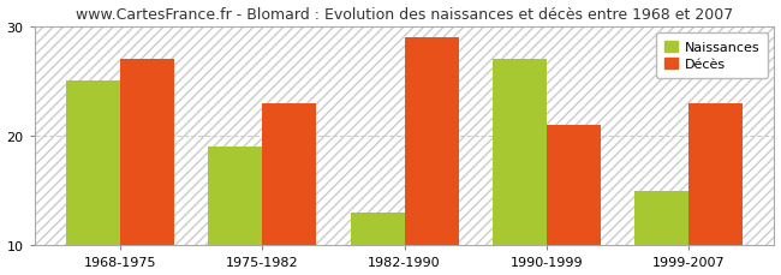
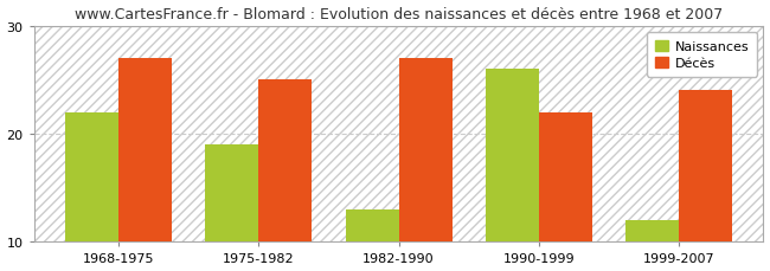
Naissances/1968-1975: 25 -> 22
Décès/1975-1982: 23 -> 25
Décès/1982-1990: 29 -> 27
Naissances/1990-1999: 27 -> 26
Décès/1990-1999: 21 -> 22
Naissances/1999-2007: 15 -> 12
Décès/1999-2007: 23 -> 24
